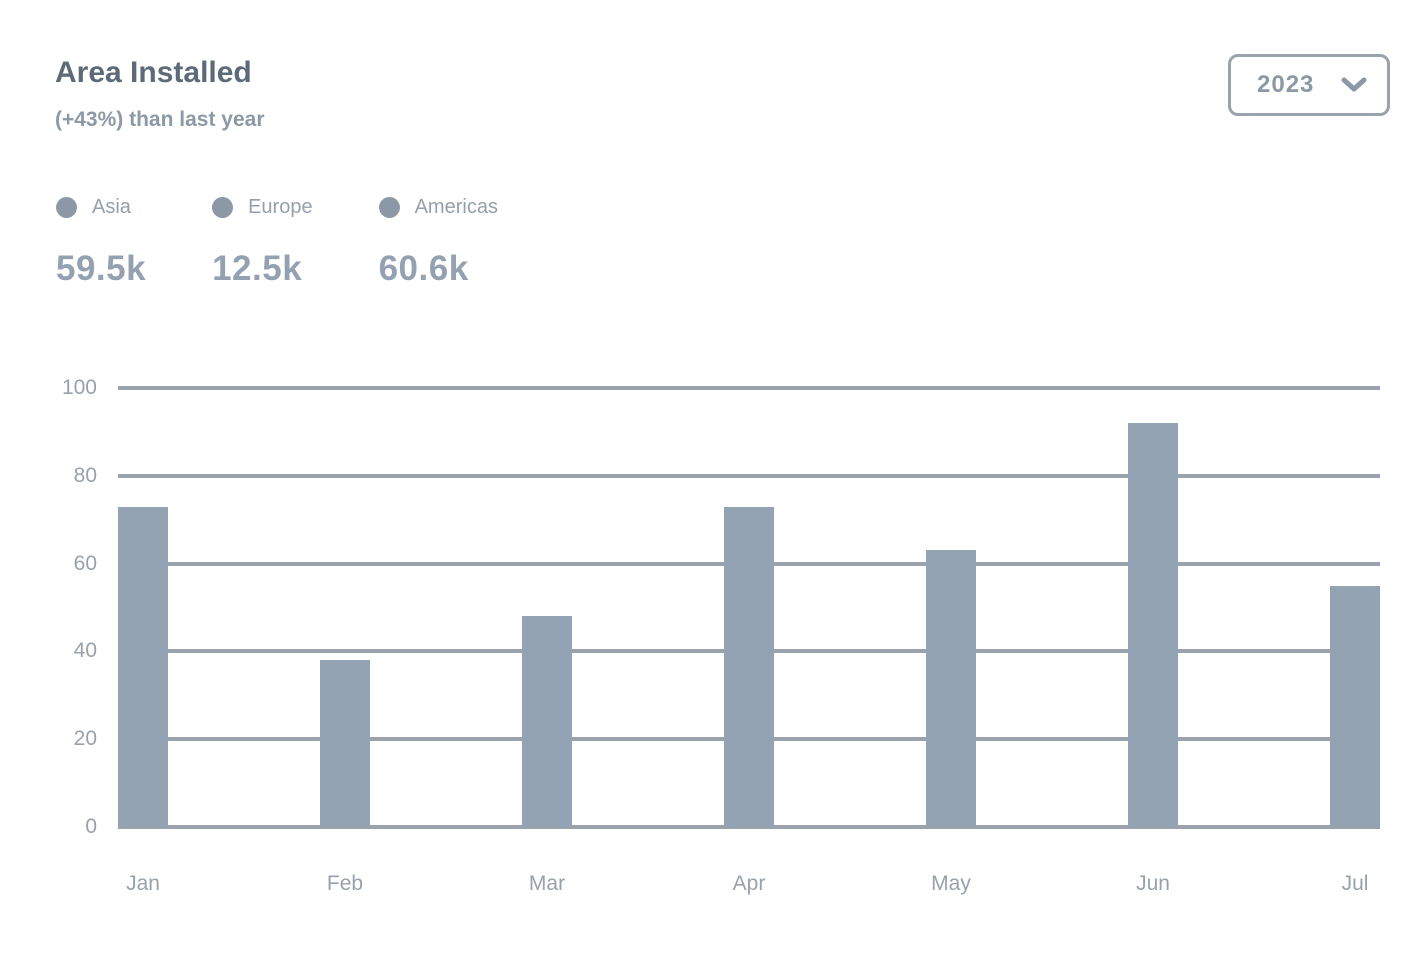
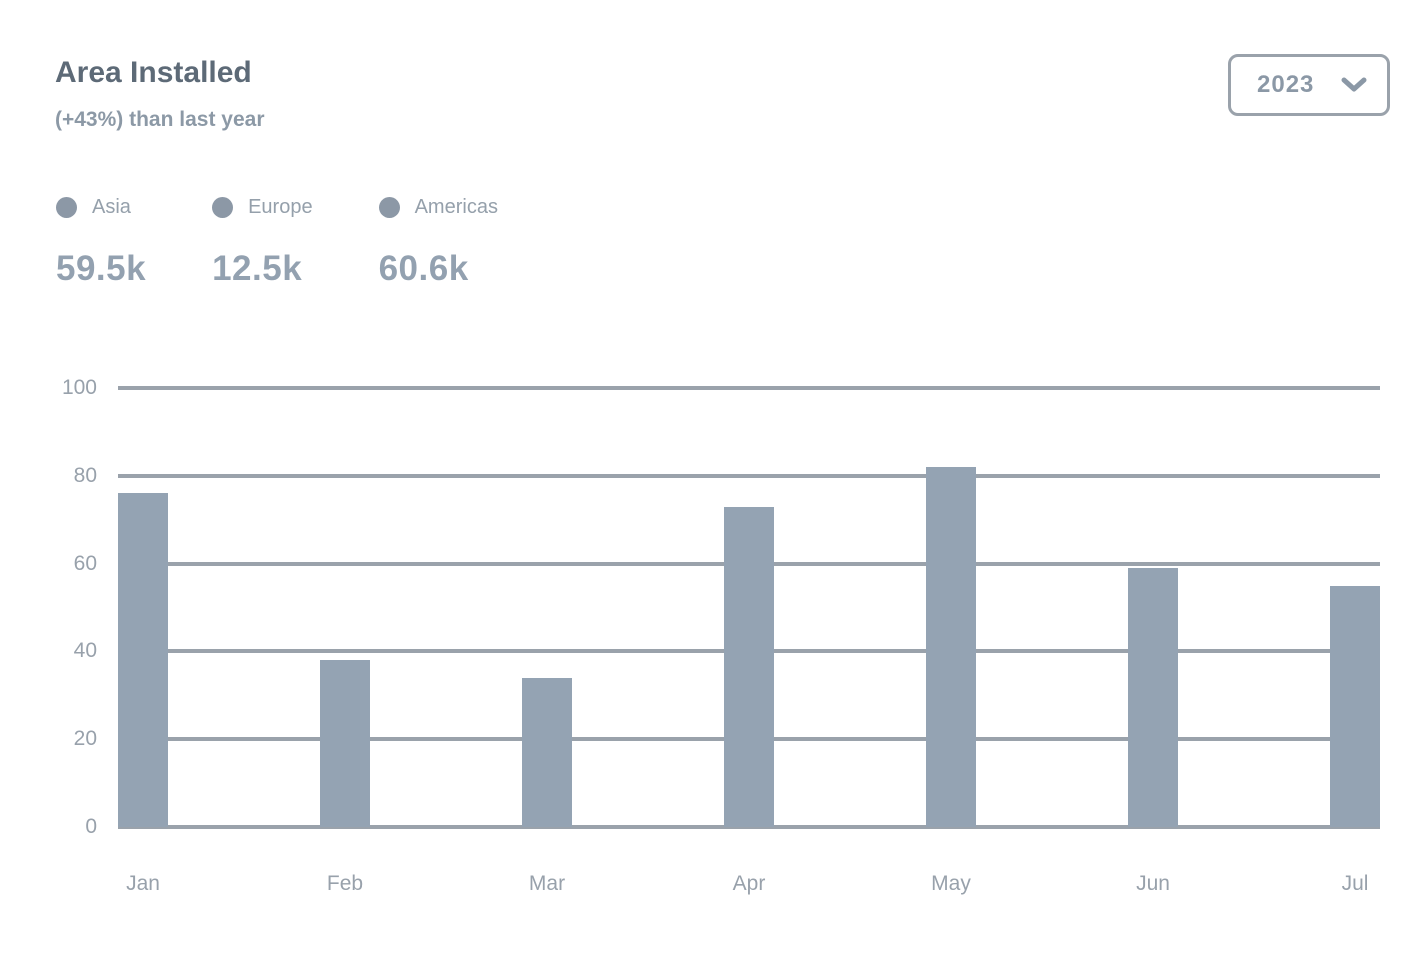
Jan: 73 -> 76
Mar: 48 -> 34
May: 63 -> 82
Jun: 92 -> 59
